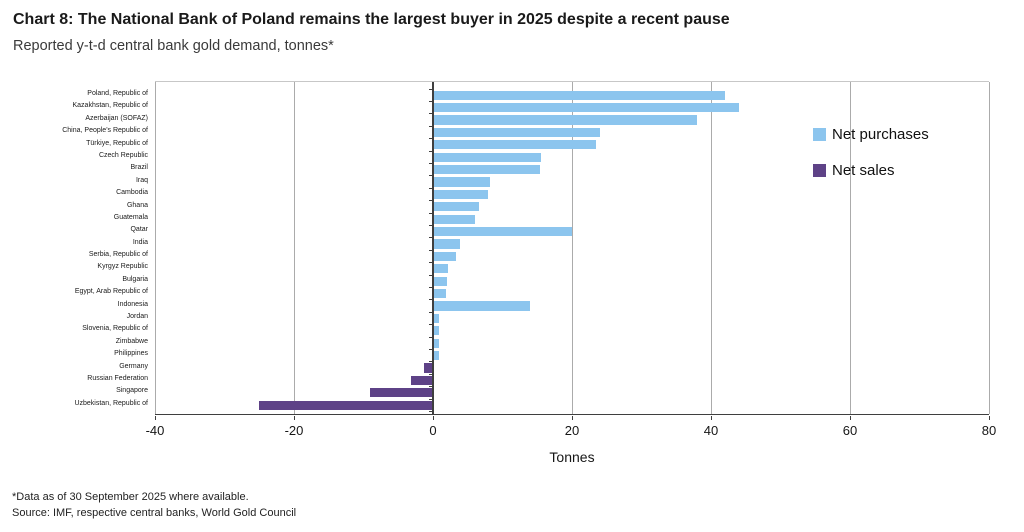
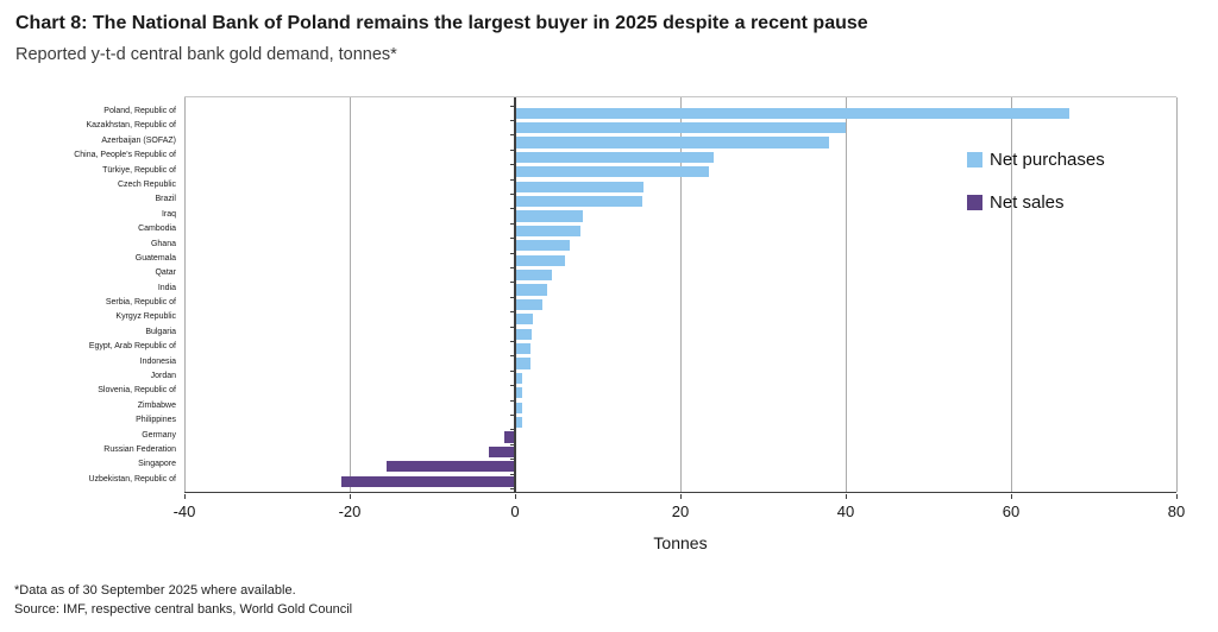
Poland, Republic of: 42 -> 67
Kazakhstan, Republic of: 44 -> 40
Qatar: 20 -> 4
Indonesia: 14 -> 2
Singapore: -9 -> -16
Uzbekistan, Republic of: -25 -> -21
